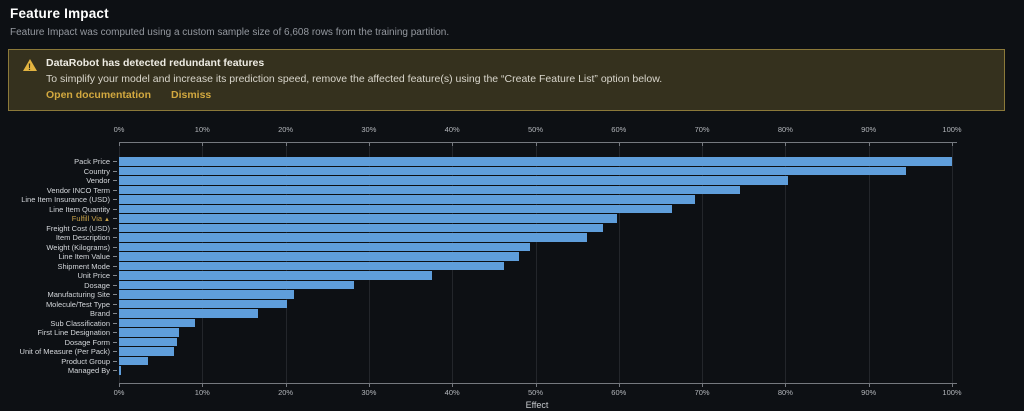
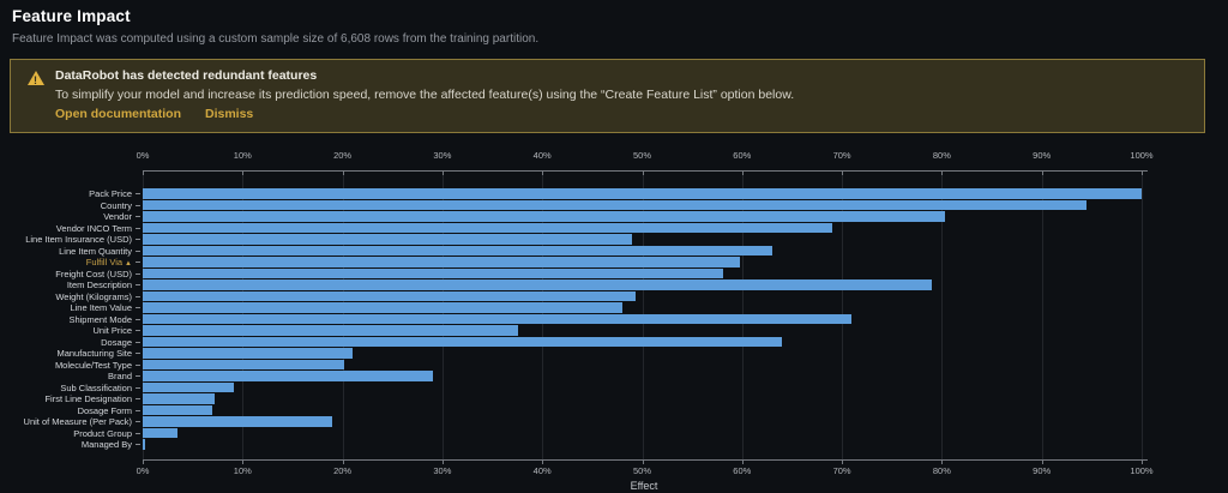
Vendor INCO Term: 74% -> 69%
Line Item Insurance (USD): 69% -> 49%
Line Item Quantity: 66% -> 63%
Item Description: 56% -> 79%
Shipment Mode: 46% -> 71%
Dosage: 28% -> 64%
Brand: 17% -> 29%
Unit of Measure (Per Pack): 7% -> 19%
